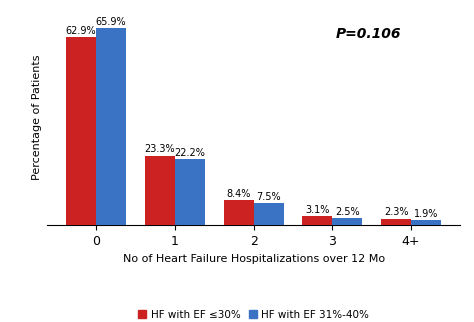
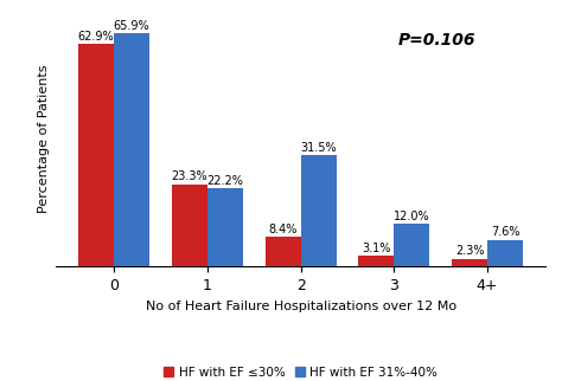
HF with EF 31%-40%/2: 7.5% -> 31.5%
HF with EF 31%-40%/3: 2.5% -> 12.0%
HF with EF 31%-40%/4+: 1.9% -> 7.6%
